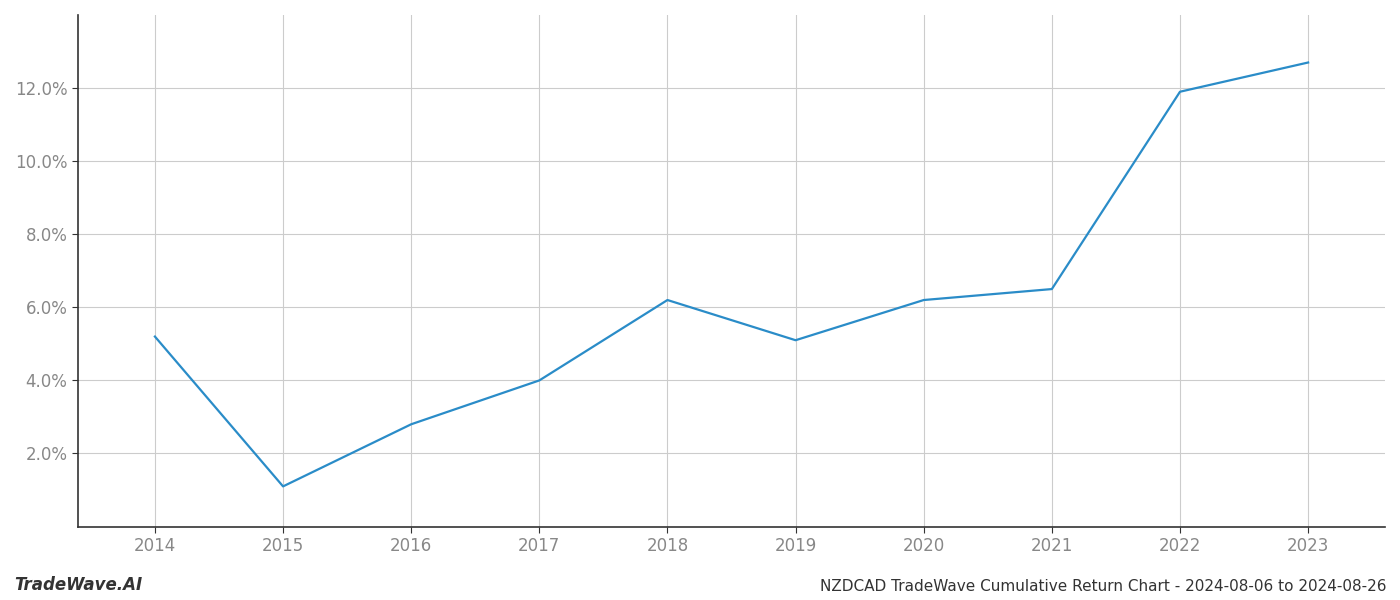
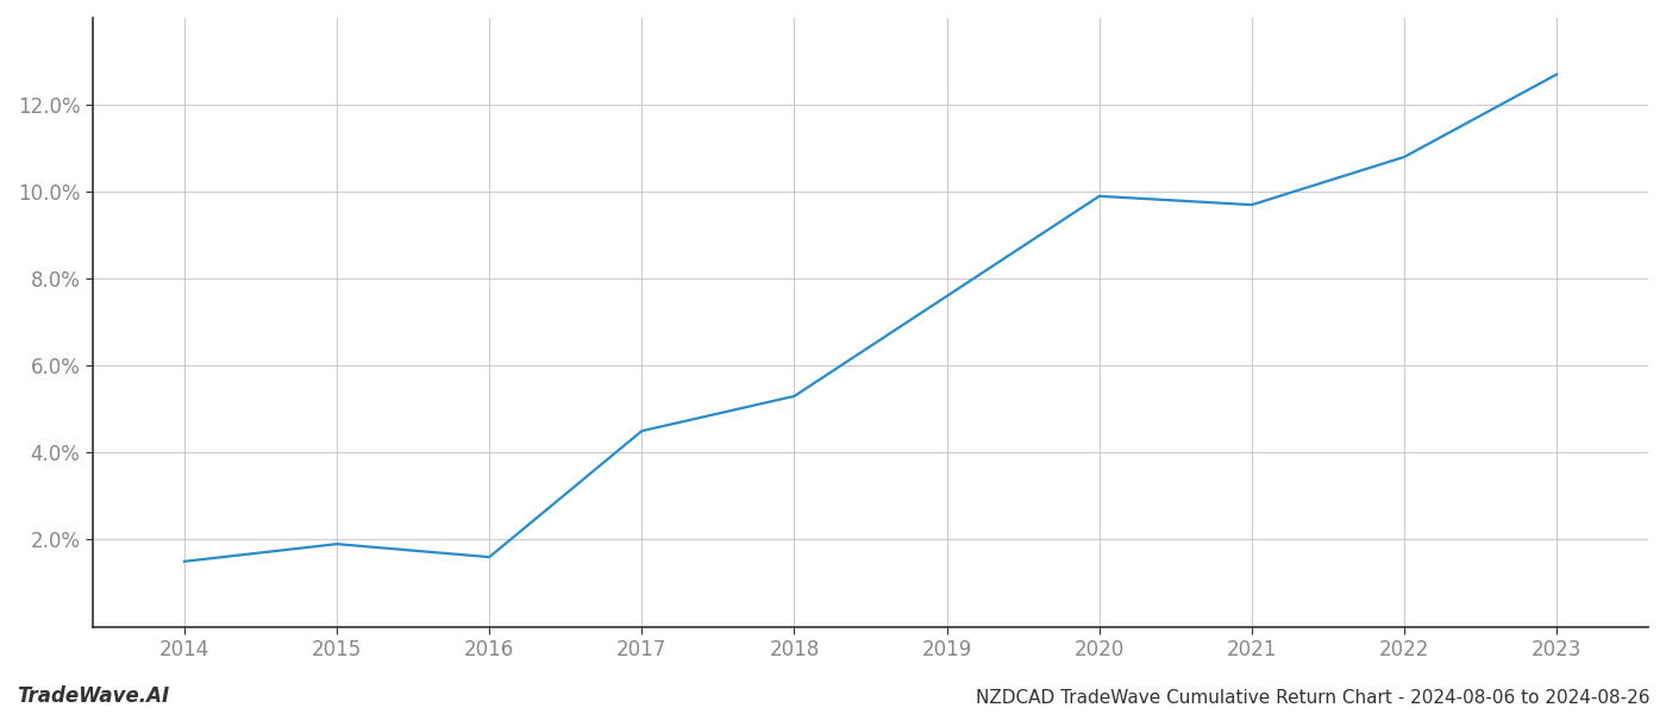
2014: 5.2% -> 1.5%
2015: 1.1% -> 1.9%
2016: 2.8% -> 1.6%
2017: 4.0% -> 4.5%
2018: 6.2% -> 5.3%
2019: 5.1% -> 7.6%
2020: 6.2% -> 9.9%
2021: 6.5% -> 9.7%
2022: 11.9% -> 10.8%
